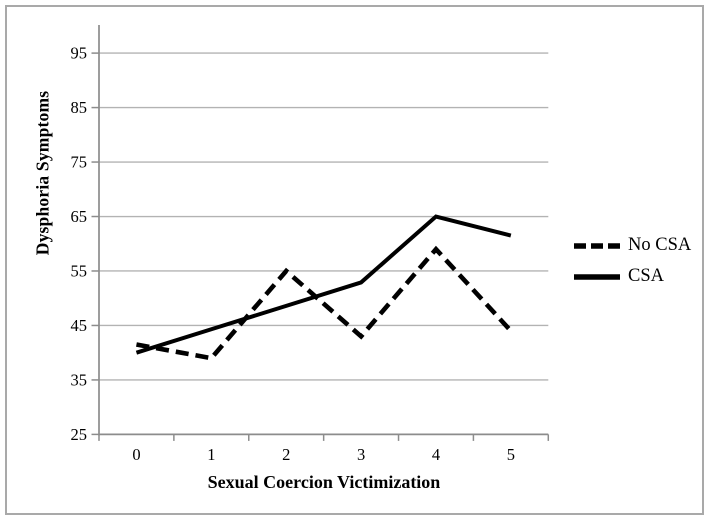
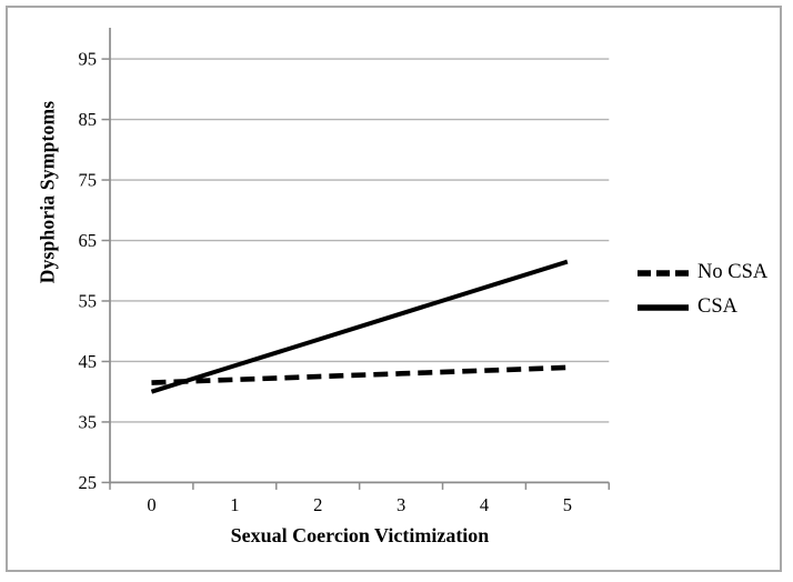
No CSA/1: 39 -> 42
No CSA/2: 55 -> 42
No CSA/4: 59 -> 44
CSA/4: 65 -> 57
